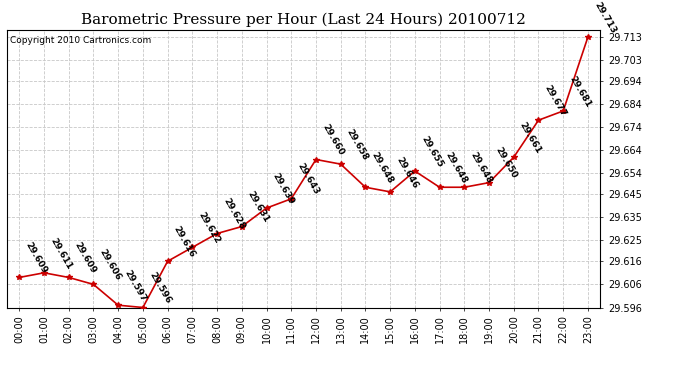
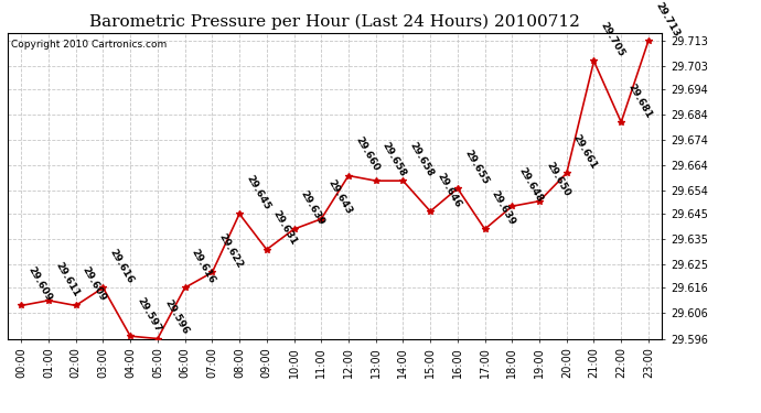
03:00: 29.606 -> 29.616
08:00: 29.628 -> 29.645
14:00: 29.648 -> 29.658
17:00: 29.648 -> 29.639
21:00: 29.677 -> 29.705
